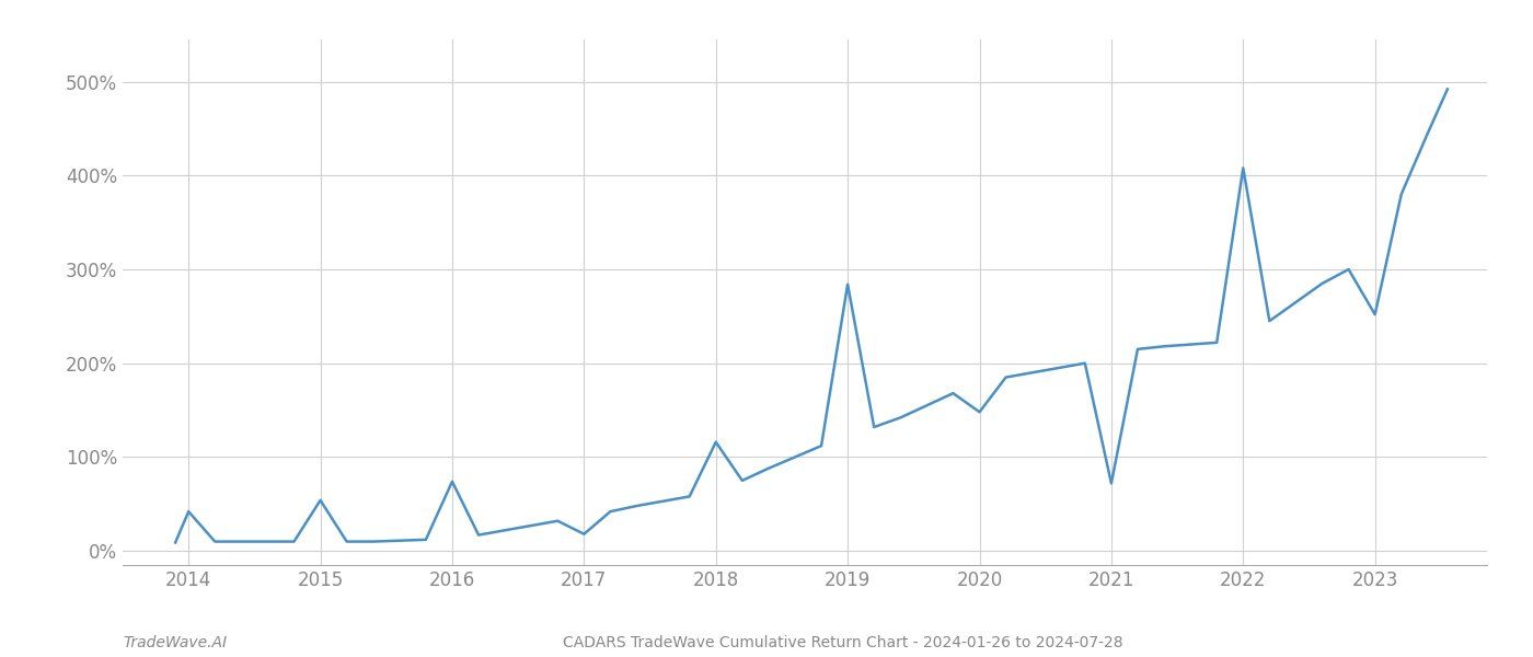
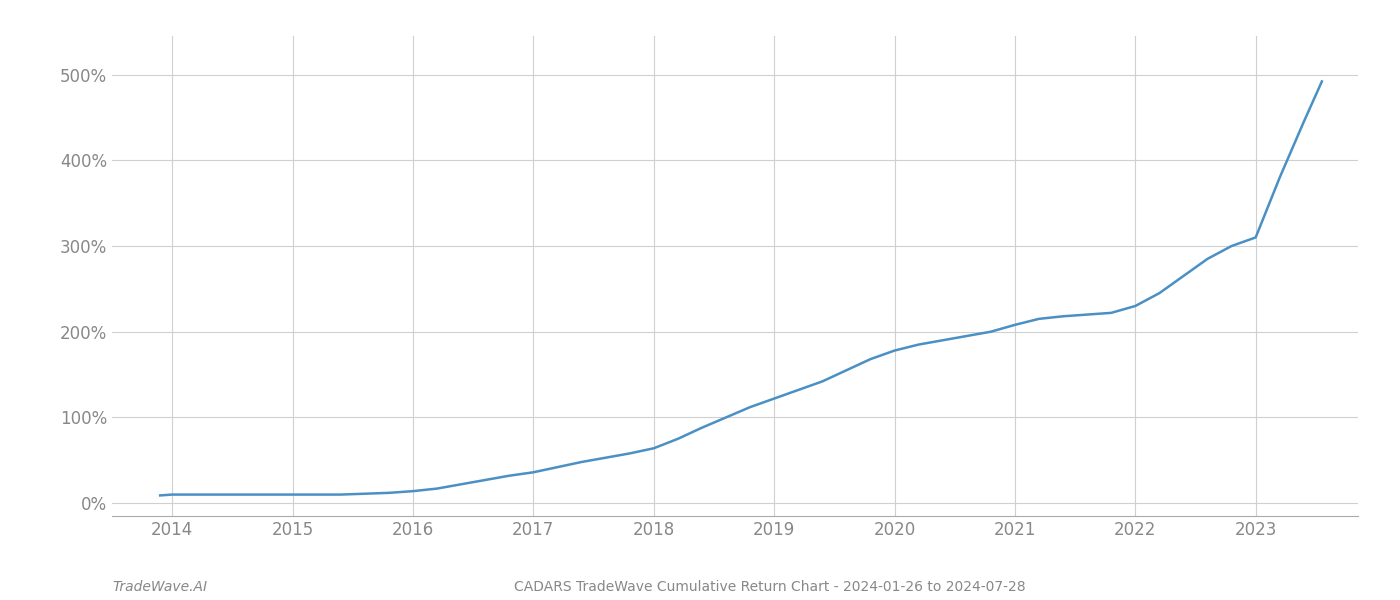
2014: 42% -> 10%
2015: 54% -> 10%
2016: 74% -> 14%
2017: 18% -> 36%
2018: 116% -> 64%
2019: 284% -> 122%
2020: 148% -> 178%
2021: 72% -> 208%
2022: 408% -> 230%
2023: 252% -> 310%
